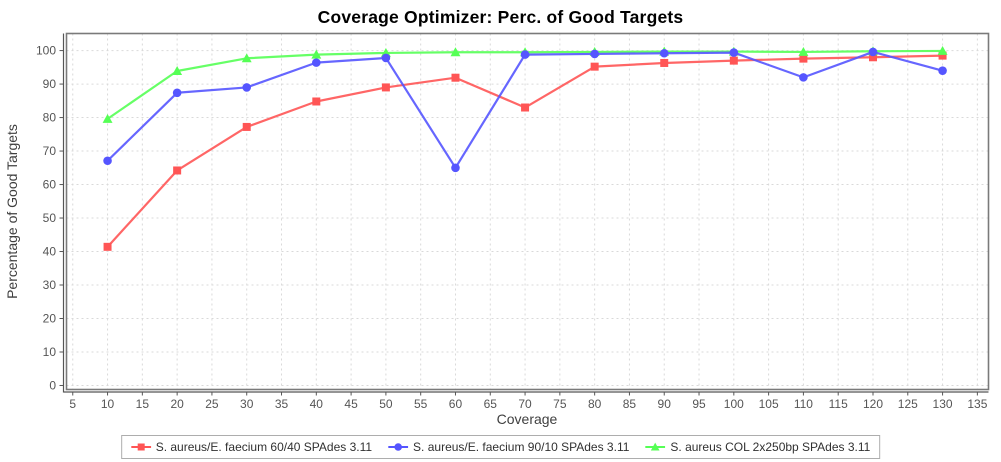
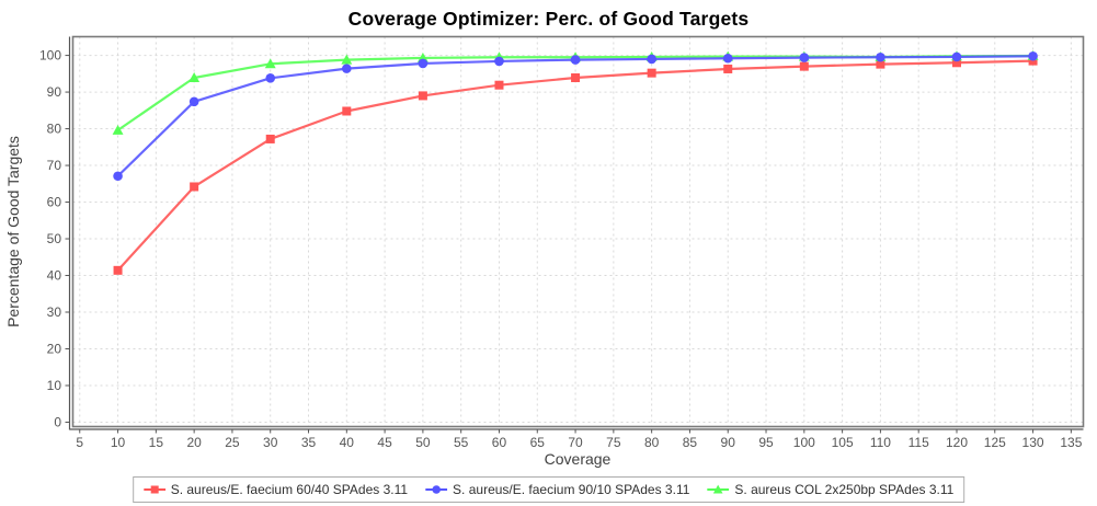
S. aureus/E. faecium 90/10 SPAdes 3.11/30: 89 -> 94
S. aureus/E. faecium 90/10 SPAdes 3.11/60: 65 -> 98
S. aureus/E. faecium 60/40 SPAdes 3.11/70: 83 -> 94
S. aureus/E. faecium 90/10 SPAdes 3.11/110: 92 -> 100
S. aureus/E. faecium 90/10 SPAdes 3.11/130: 94 -> 100
